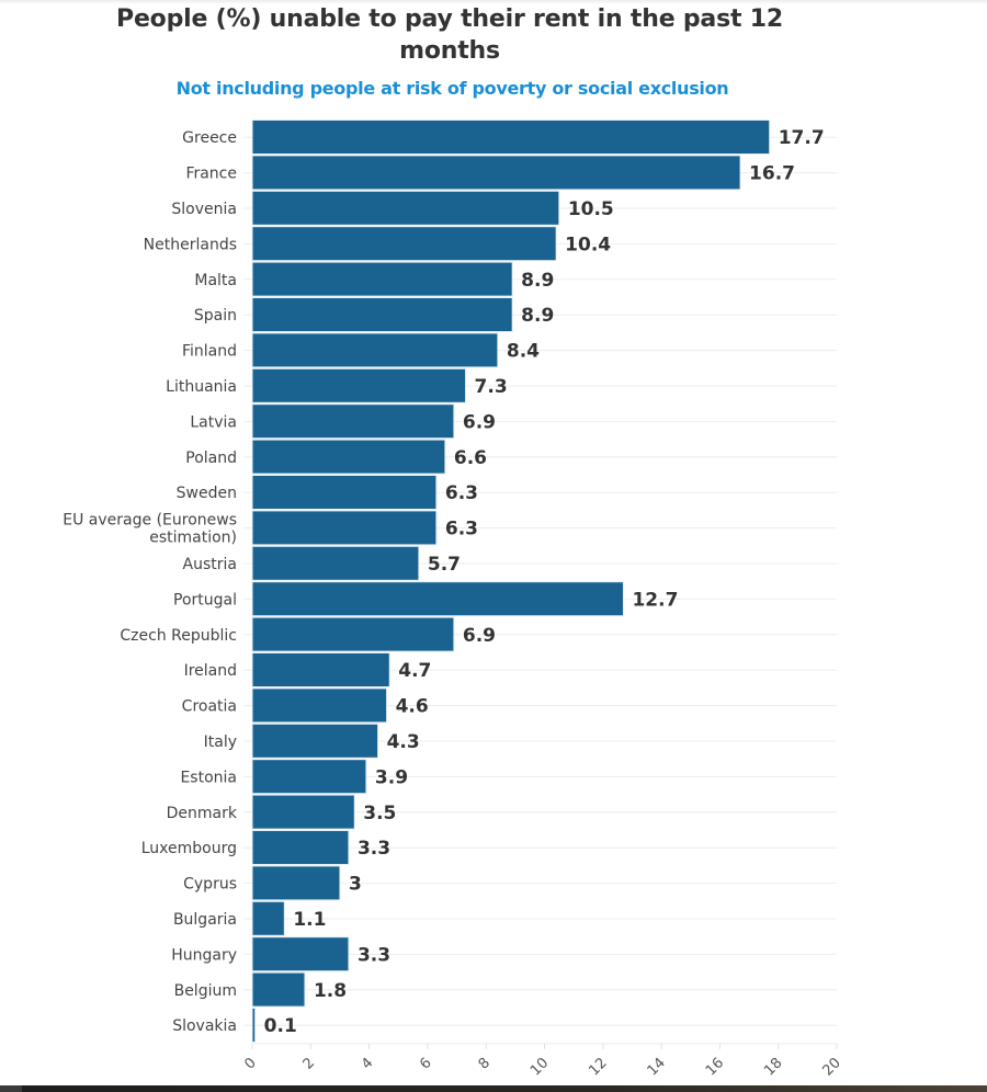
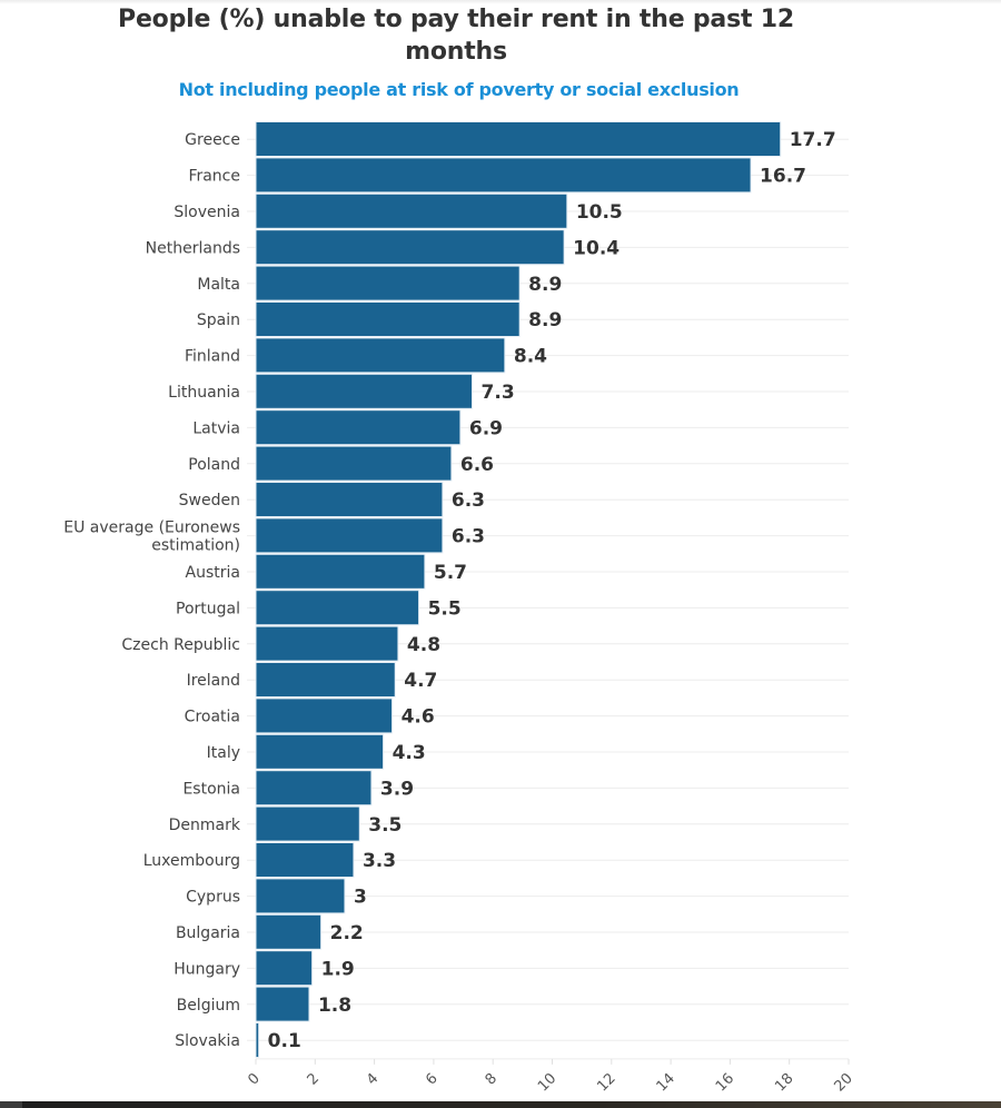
Portugal: 12.7 -> 5.5
Czech Republic: 6.9 -> 4.8
Bulgaria: 1.1 -> 2.2
Hungary: 3.3 -> 1.9
